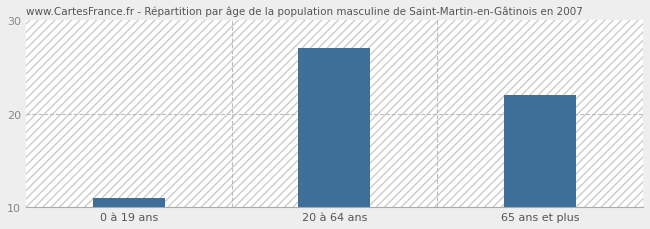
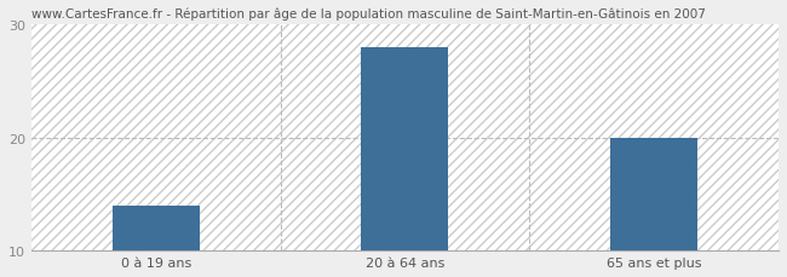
0 à 19 ans: 11 -> 14
20 à 64 ans: 27 -> 28
65 ans et plus: 22 -> 20
